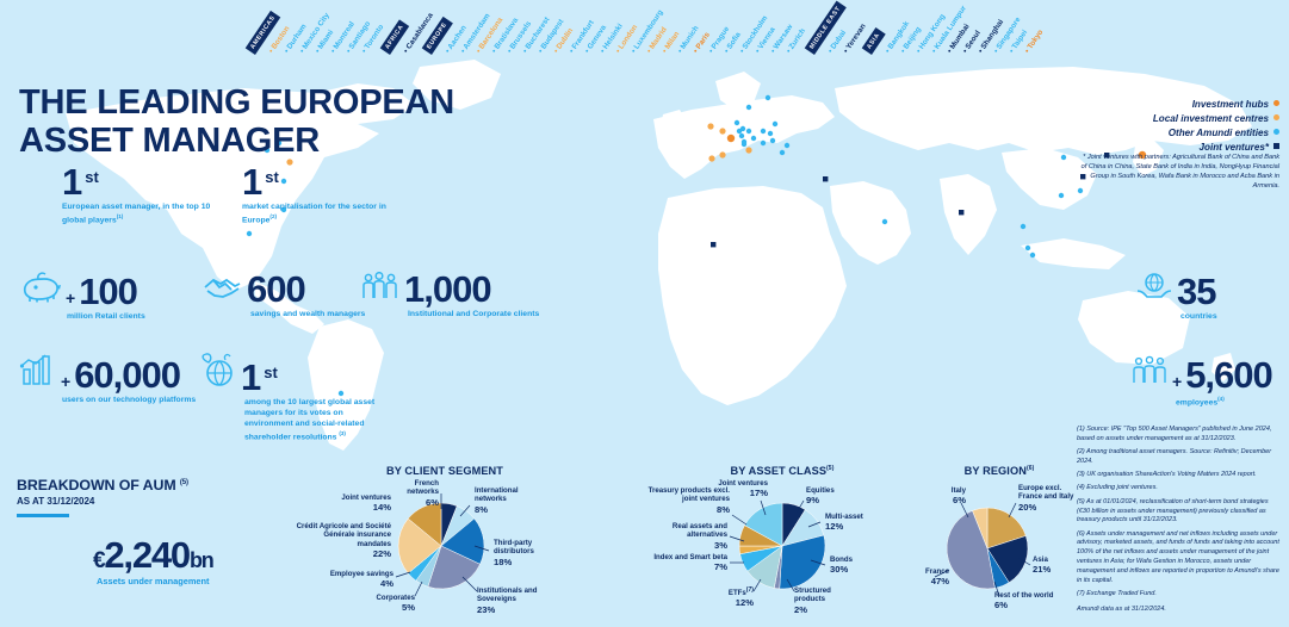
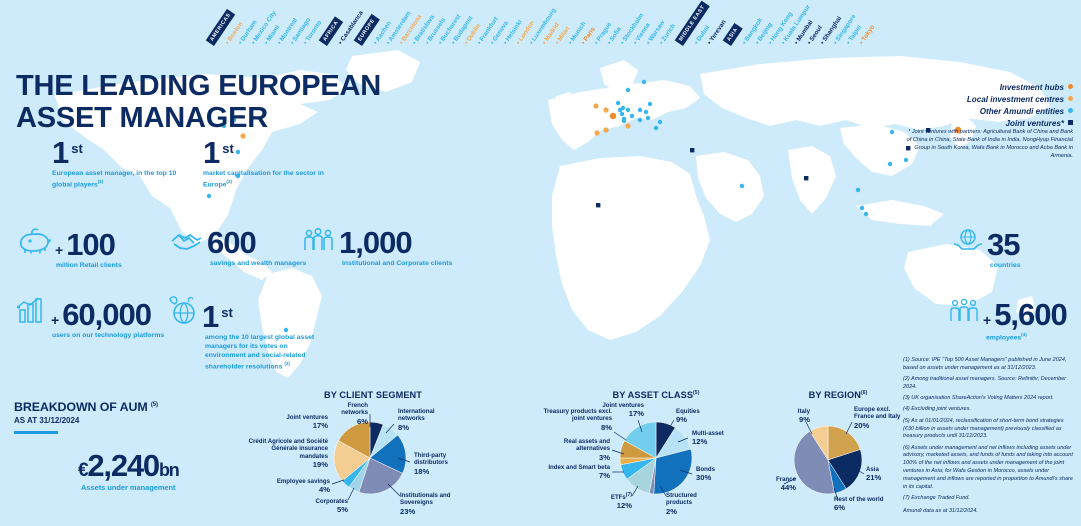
BY CLIENT SEGMENT/Crédit Agricole and Société Générale insurance mandates: 22 -> 19
BY CLIENT SEGMENT/Joint ventures: 14 -> 17
BY REGION/France: 47 -> 44
BY REGION/Italy: 6 -> 9
